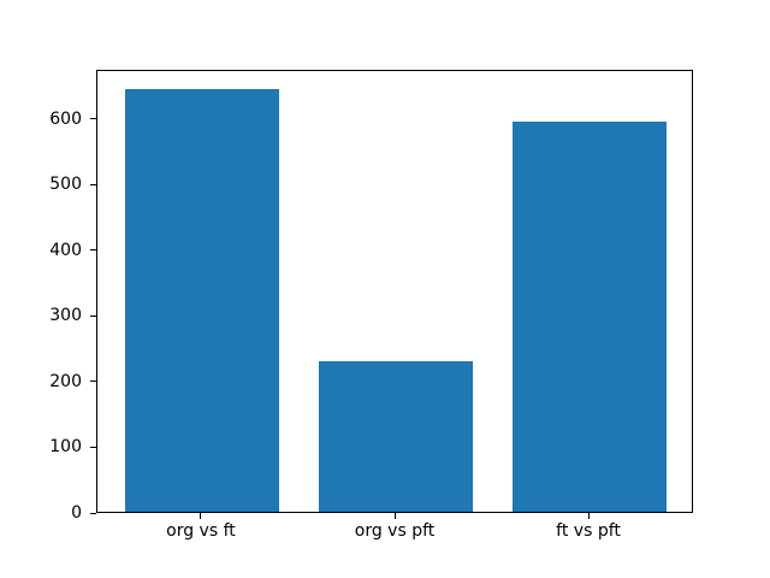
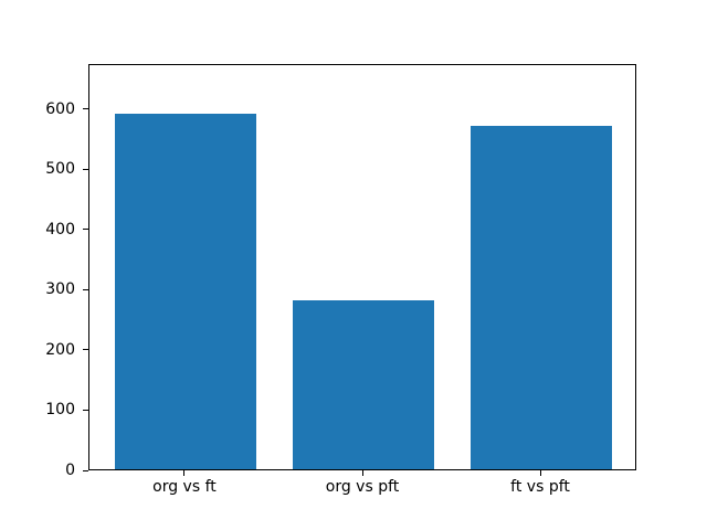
org vs ft: 640 -> 590
org vs pft: 230 -> 280
ft vs pft: 590 -> 570
